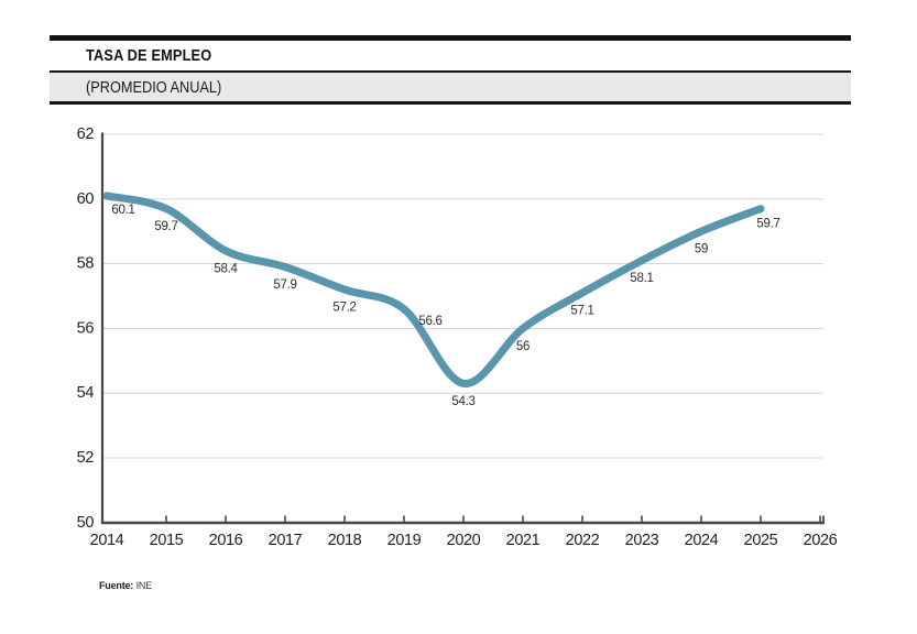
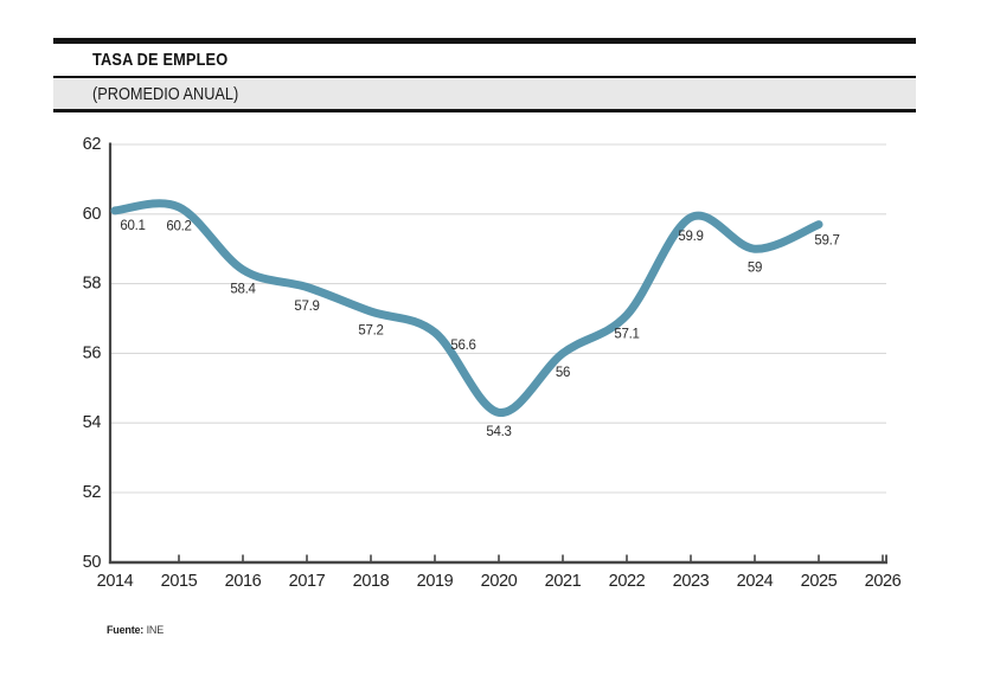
2015: 59.7 -> 60.2
2023: 58.1 -> 59.9
